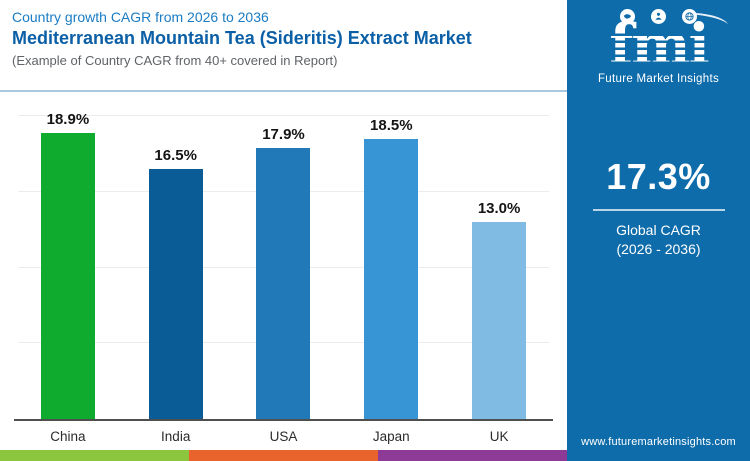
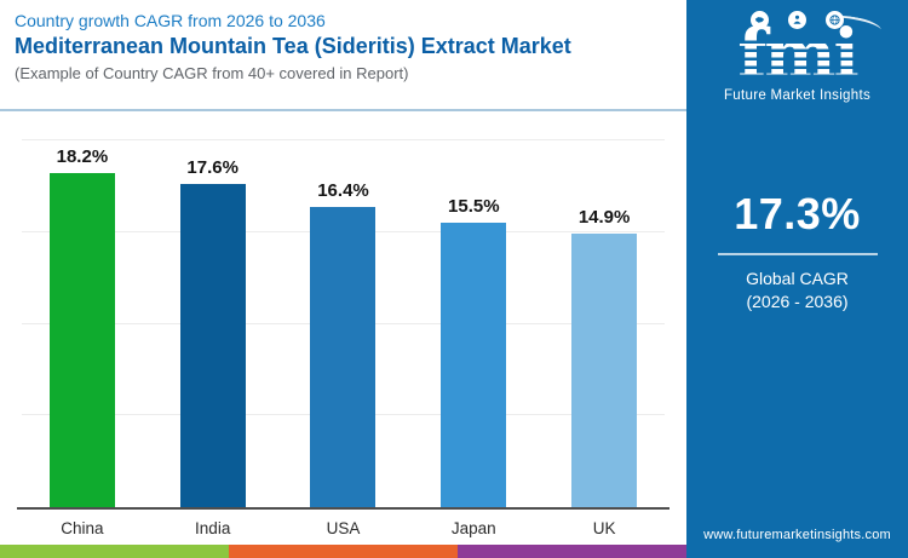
China: 18.9% -> 18.2%
India: 16.5% -> 17.6%
USA: 17.9% -> 16.4%
Japan: 18.5% -> 15.5%
UK: 13.0% -> 14.9%
